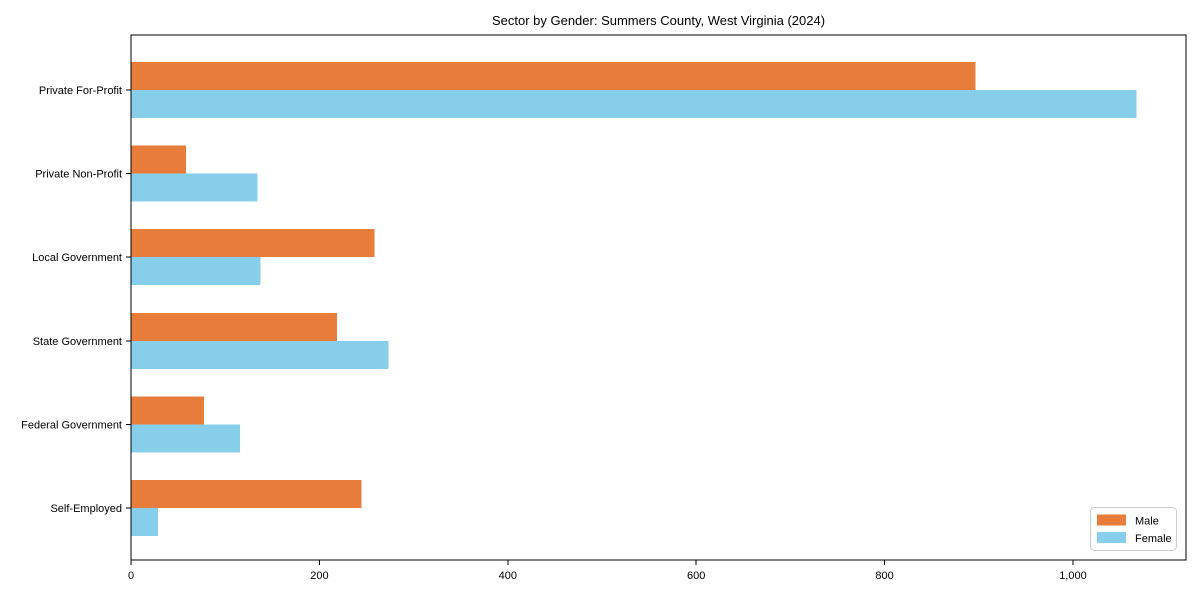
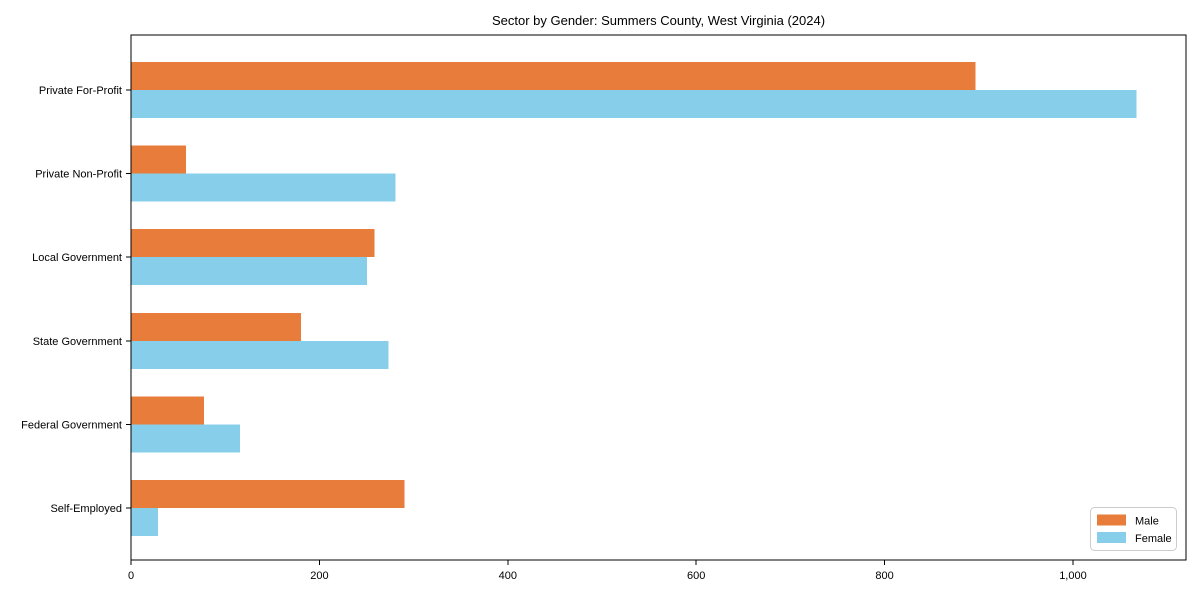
Female/Private Non-Profit: 130 -> 280
Female/Local Government: 140 -> 250
Male/State Government: 220 -> 180
Male/Self-Employed: 240 -> 290
